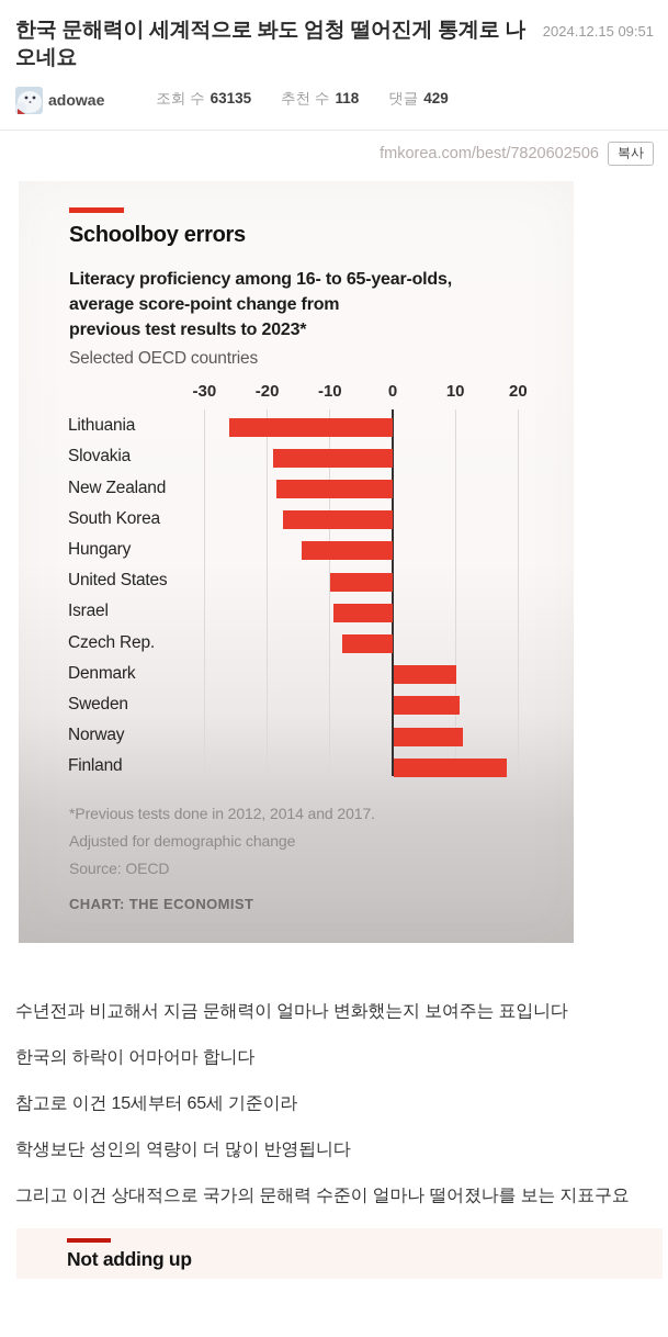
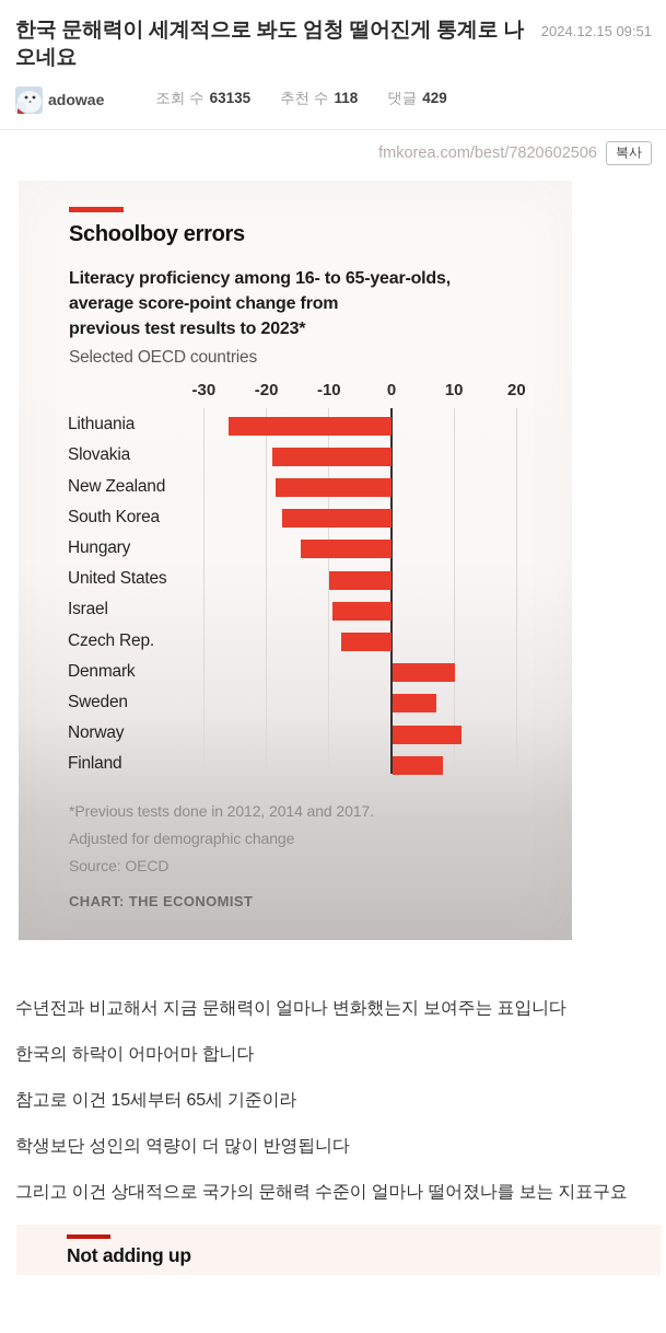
Sweden: 10 -> 7
Finland: 18 -> 8
